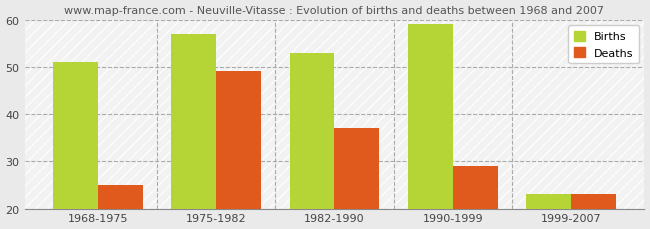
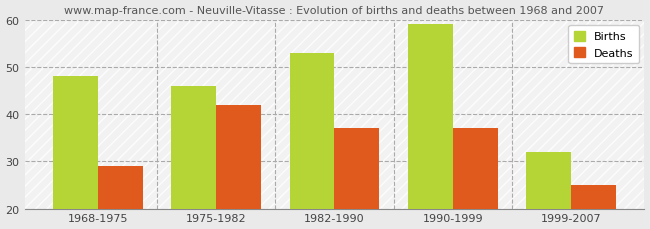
Births/1968-1975: 51 -> 48
Deaths/1968-1975: 25 -> 29
Births/1975-1982: 57 -> 46
Deaths/1975-1982: 49 -> 42
Deaths/1990-1999: 29 -> 37
Births/1999-2007: 23 -> 32
Deaths/1999-2007: 23 -> 25
